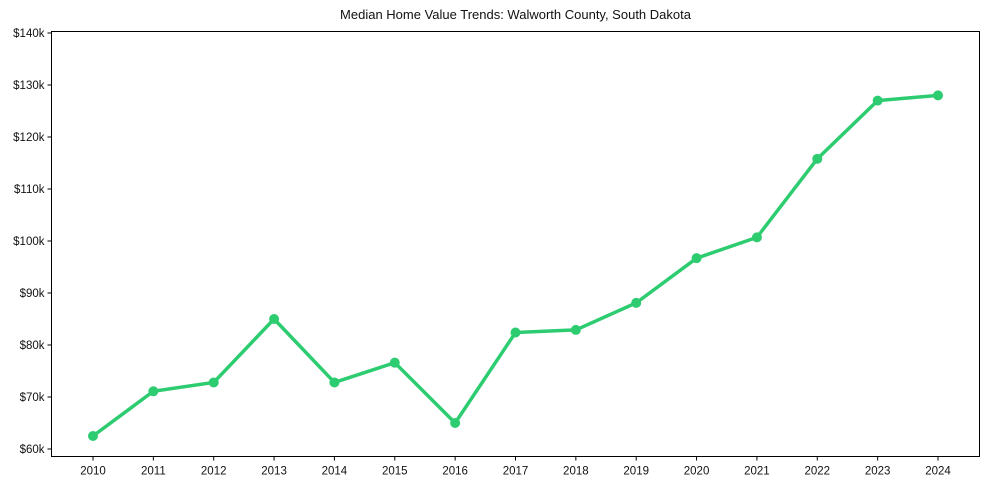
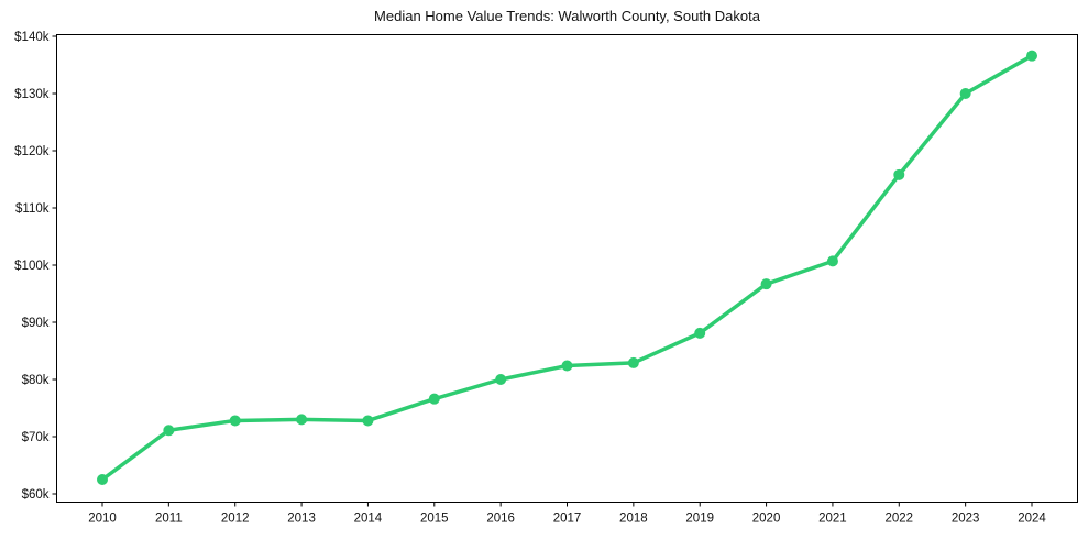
2013: $85k -> $73k
2016: $65k -> $80k
2023: $127k -> $130k
2024: $128k -> $137k
